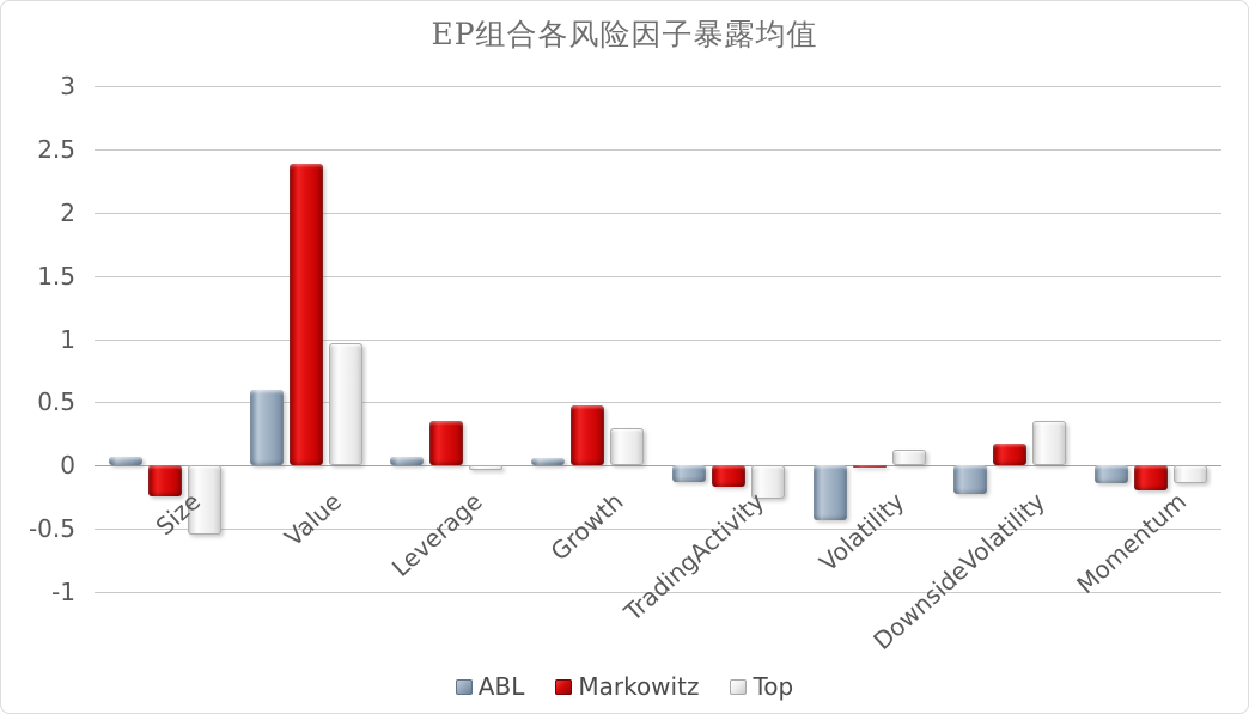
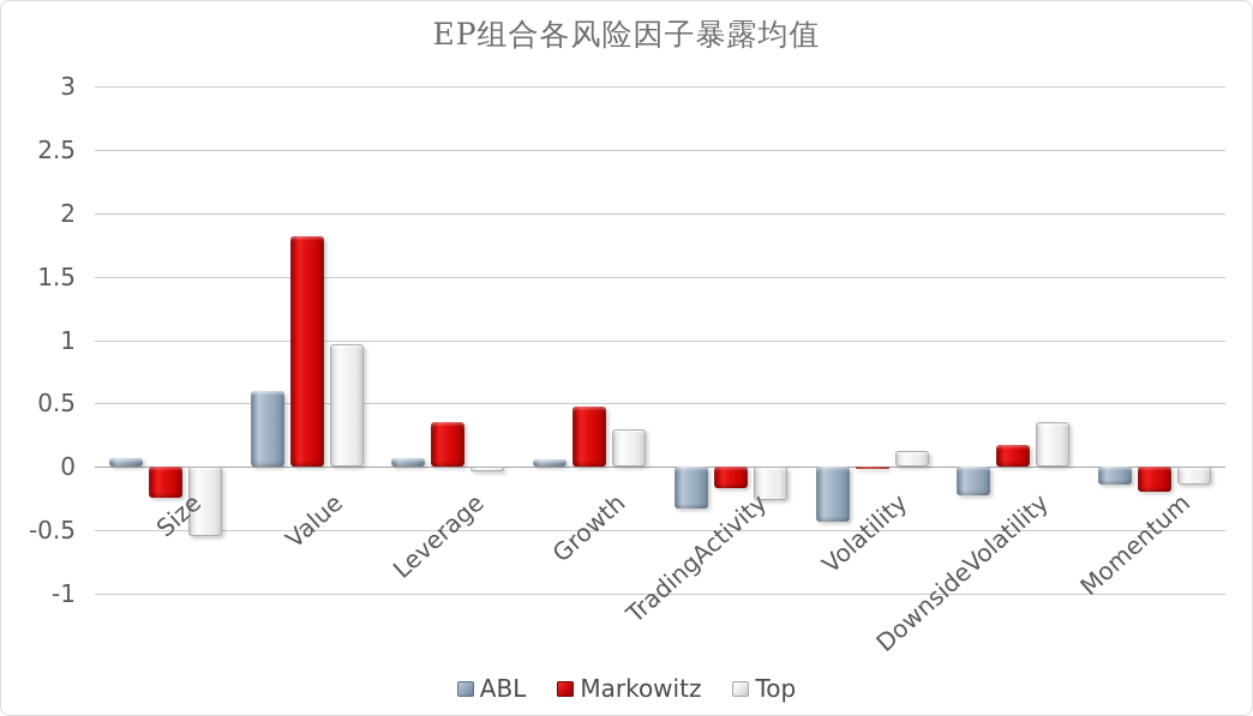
Markowitz/Value: 2.39 -> 1.82
ABL/TradingActivity: -0.13 -> -0.33
